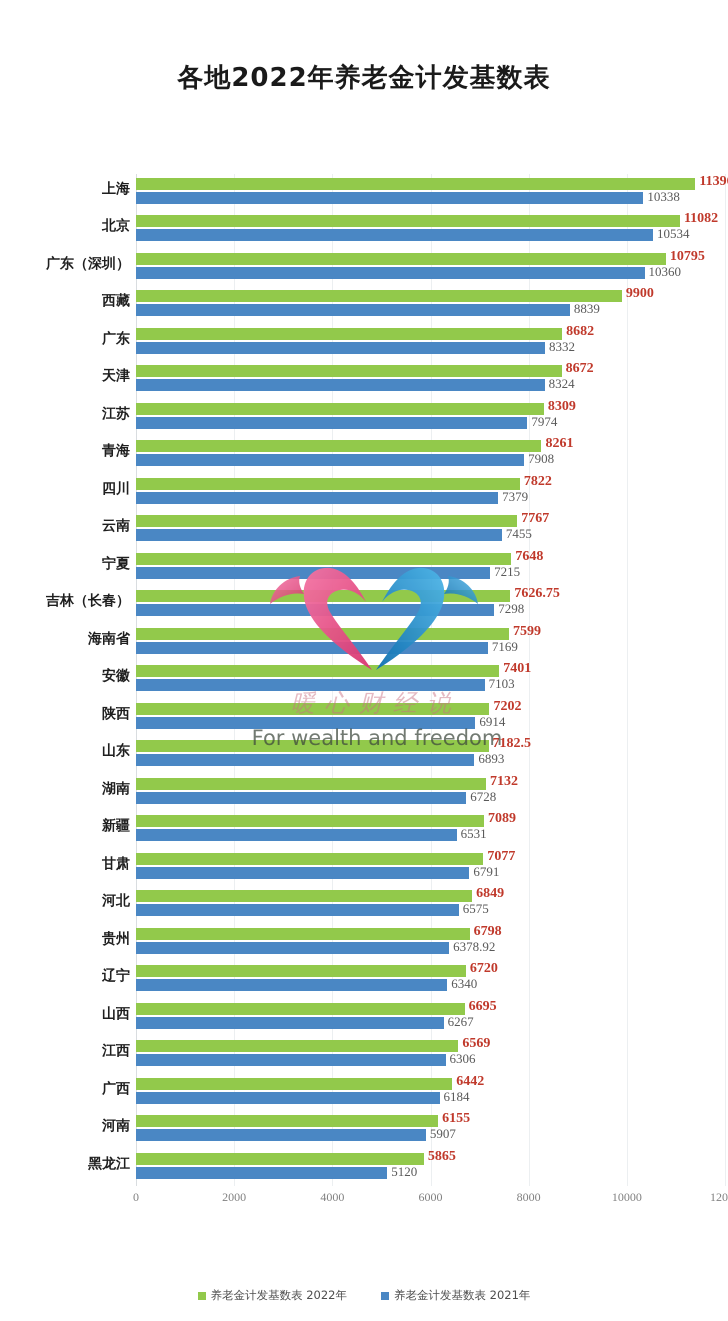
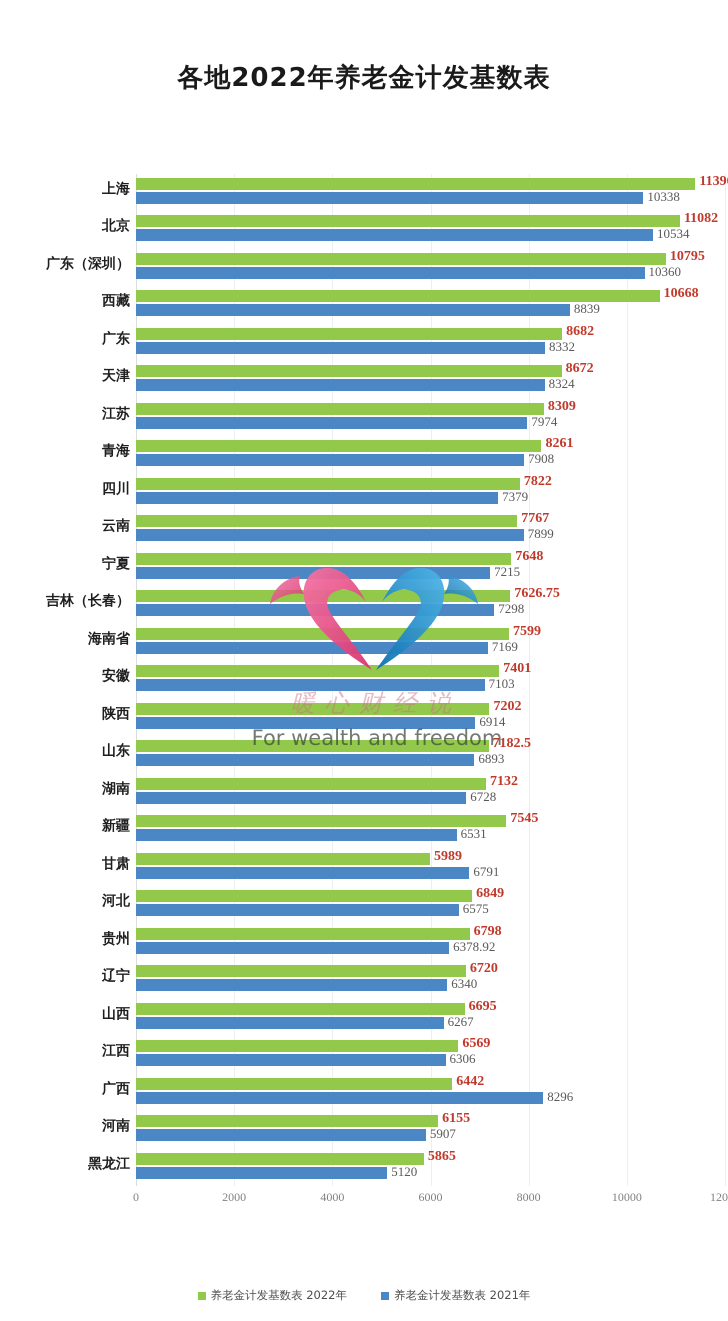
养老金计发基数表 2022年/西藏: 9900 -> 10668
养老金计发基数表 2021年/云南: 7455 -> 7899
养老金计发基数表 2022年/新疆: 7089 -> 7545
养老金计发基数表 2022年/甘肃: 7077 -> 5989
养老金计发基数表 2021年/广西: 6184 -> 8296
